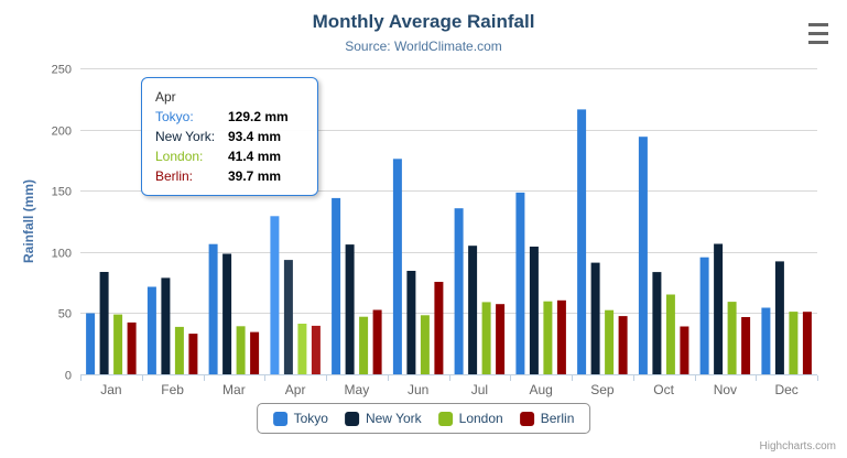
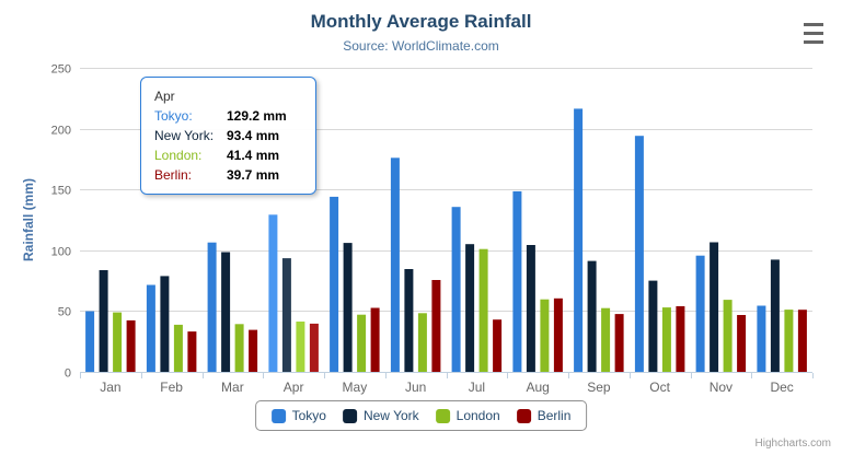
London/Jul: 59 -> 101
Berlin/Jul: 57 -> 43
New York/Oct: 84 -> 75
London/Oct: 65 -> 53
Berlin/Oct: 39 -> 54
